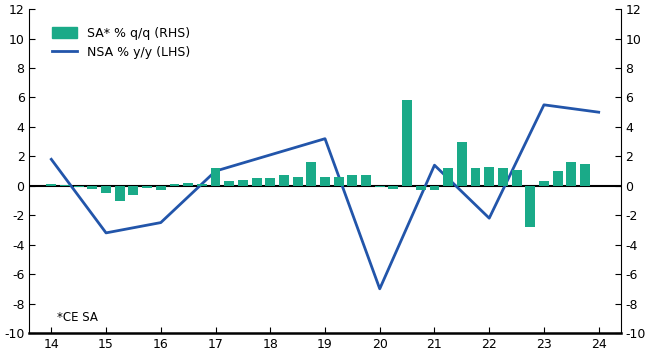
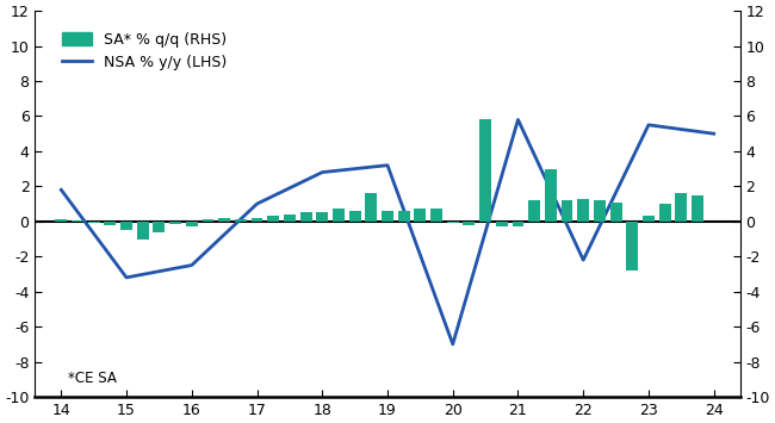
SA* % q/q (RHS)/17: 1.2 -> 0.2
NSA % y/y (LHS)/18: 2.1 -> 2.8
NSA % y/y (LHS)/21: 1.4 -> 5.8
